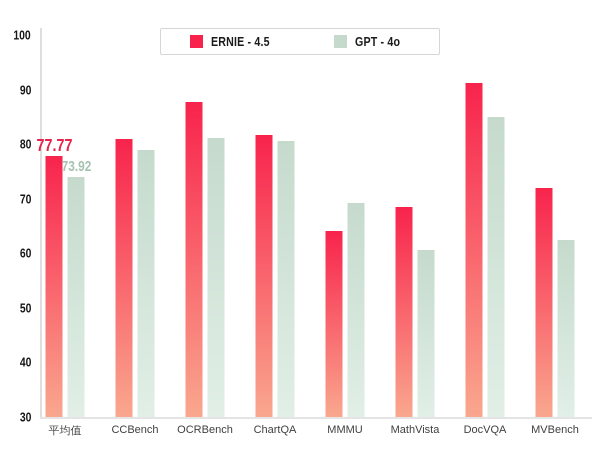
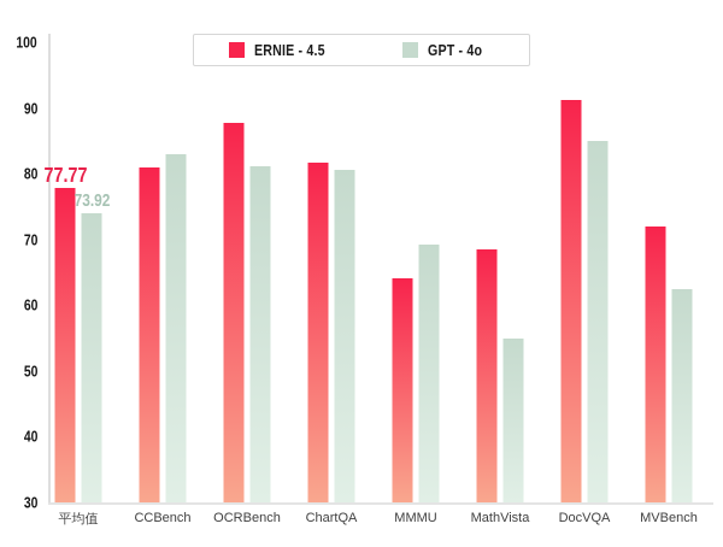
GPT - 4o/CCBench: 79 -> 83
GPT - 4o/MathVista: 61 -> 55
